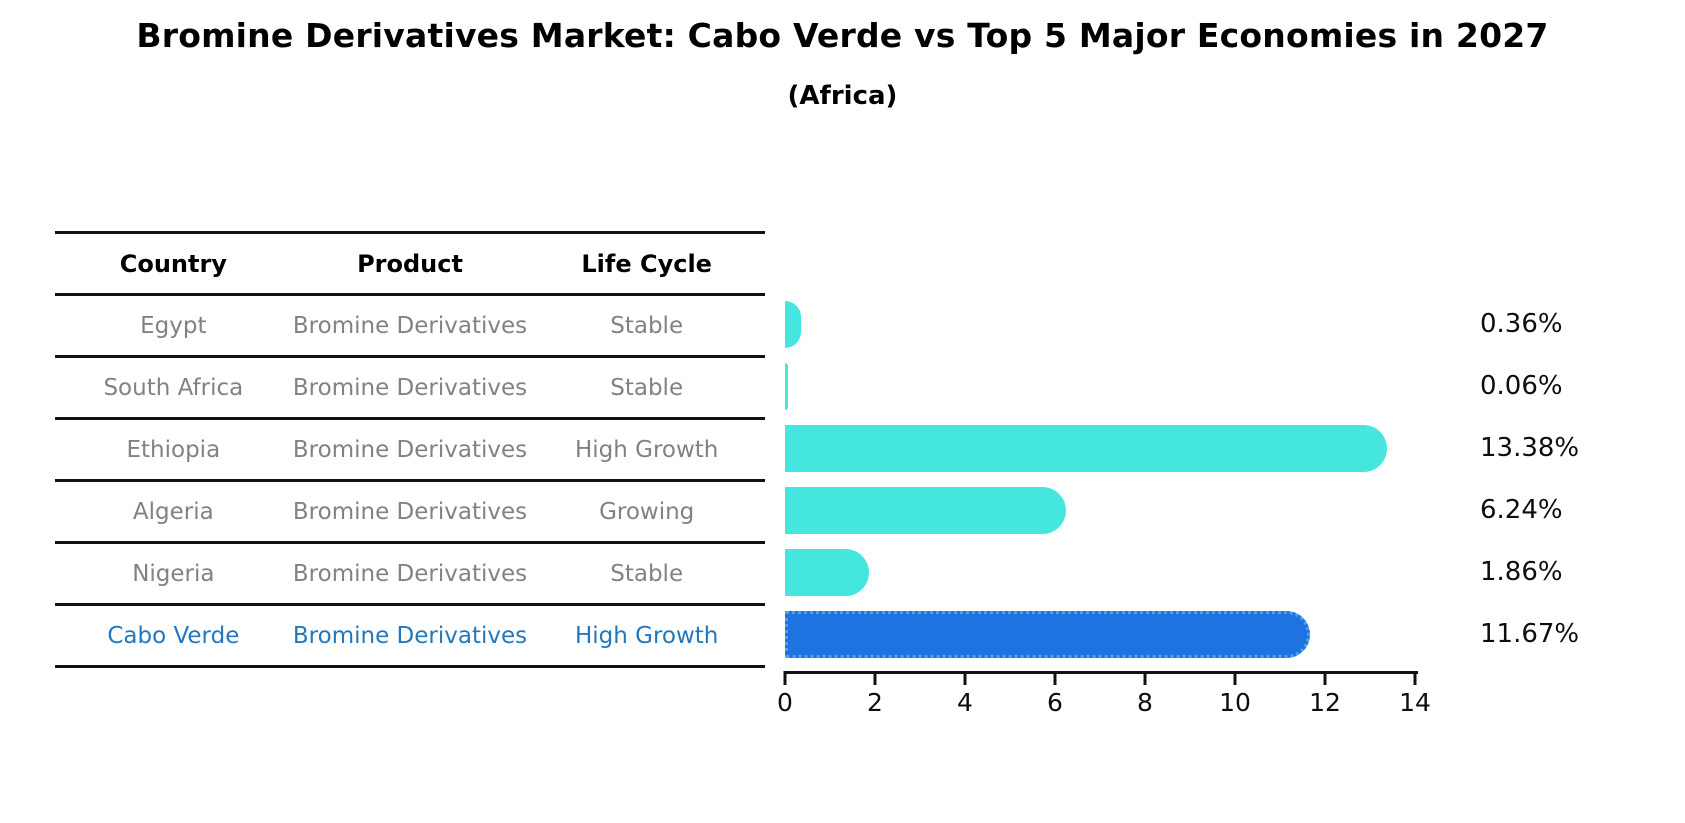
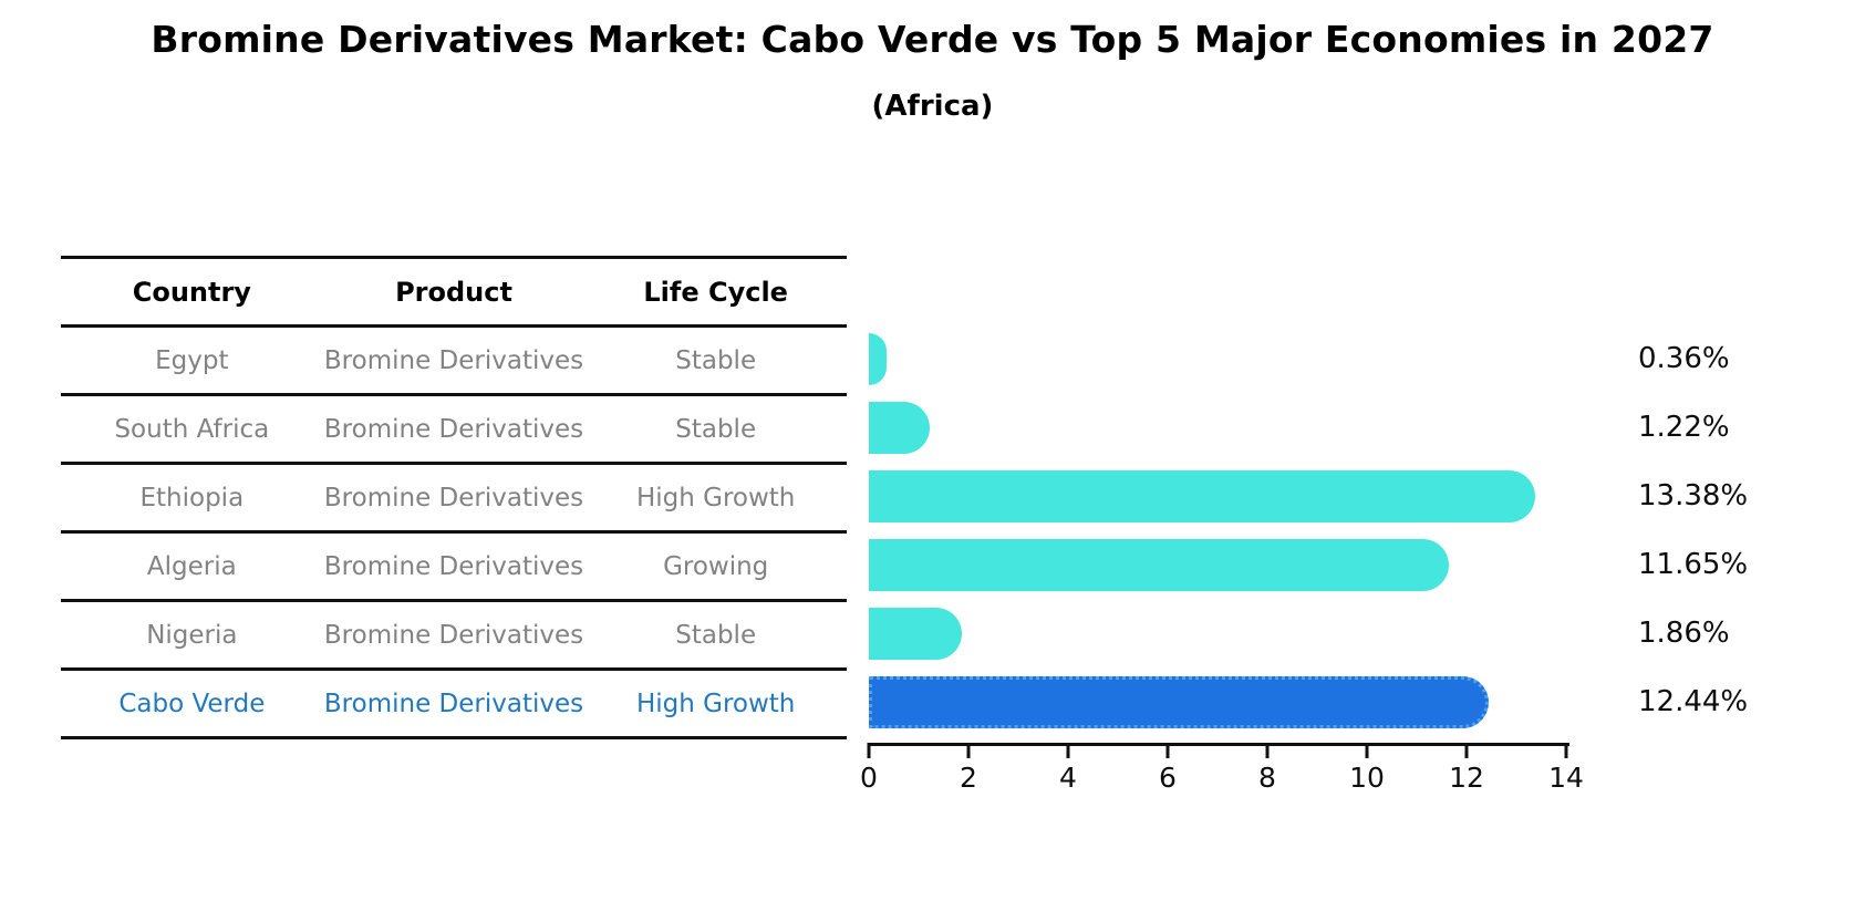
South Africa: 0.06% -> 1.22%
Algeria: 6.24% -> 11.65%
Cabo Verde: 11.67% -> 12.44%
